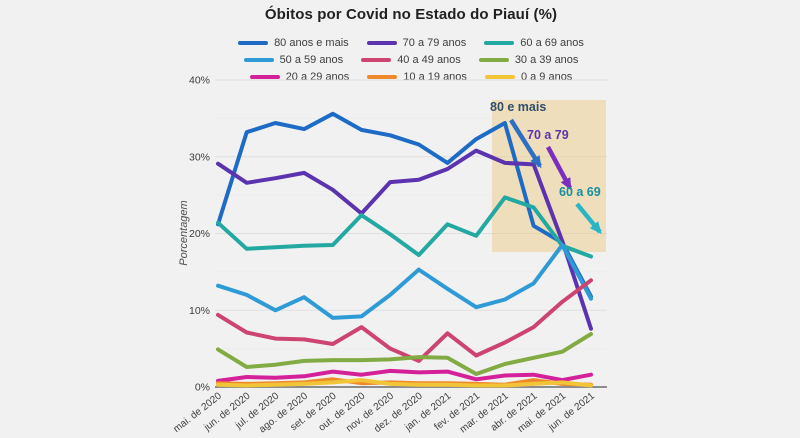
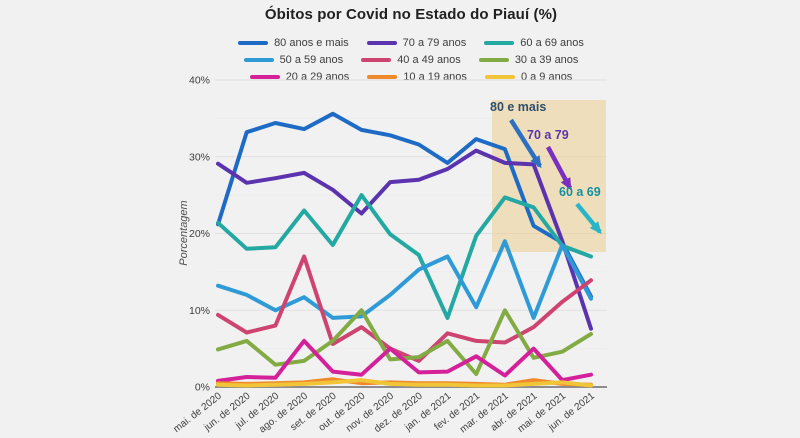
30 a 39 anos/jun. de 2020: 3% -> 6%
40 a 49 anos/jul. de 2020: 6% -> 8%
60 a 69 anos/ago. de 2020: 18% -> 23%
40 a 49 anos/ago. de 2020: 6% -> 17%
20 a 29 anos/ago. de 2020: 1% -> 6%
30 a 39 anos/set. de 2020: 4% -> 6%
60 a 69 anos/out. de 2020: 22% -> 25%
30 a 39 anos/out. de 2020: 4% -> 10%
20 a 29 anos/nov. de 2020: 2% -> 5%
60 a 69 anos/jan. de 2021: 21% -> 9%
50 a 59 anos/jan. de 2021: 13% -> 17%
30 a 39 anos/jan. de 2021: 4% -> 6%
40 a 49 anos/fev. de 2021: 4% -> 6%
20 a 29 anos/fev. de 2021: 1% -> 4%
80 anos e mais/mar. de 2021: 34% -> 31%
50 a 59 anos/mar. de 2021: 11% -> 19%
30 a 39 anos/mar. de 2021: 3% -> 10%
50 a 59 anos/abr. de 2021: 14% -> 9%
20 a 29 anos/abr. de 2021: 2% -> 5%
